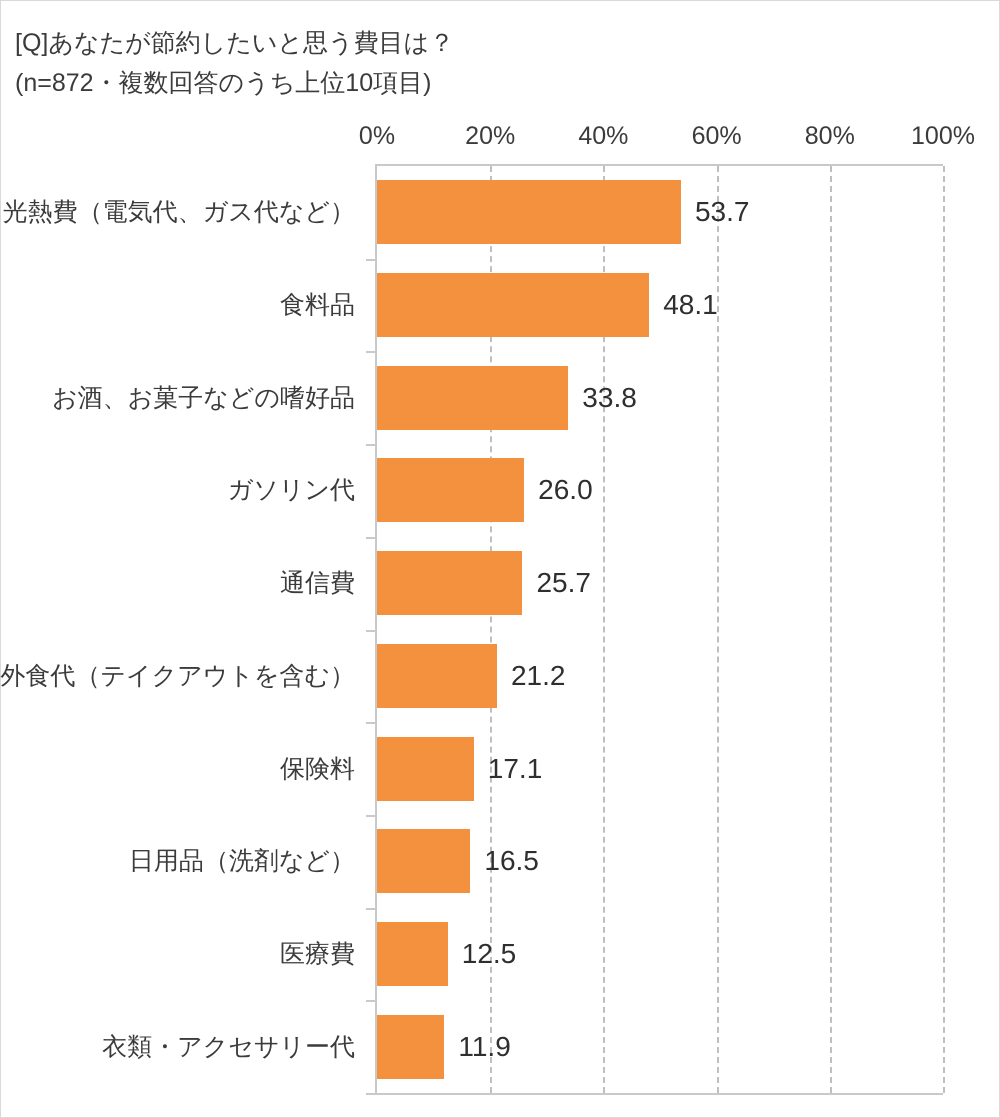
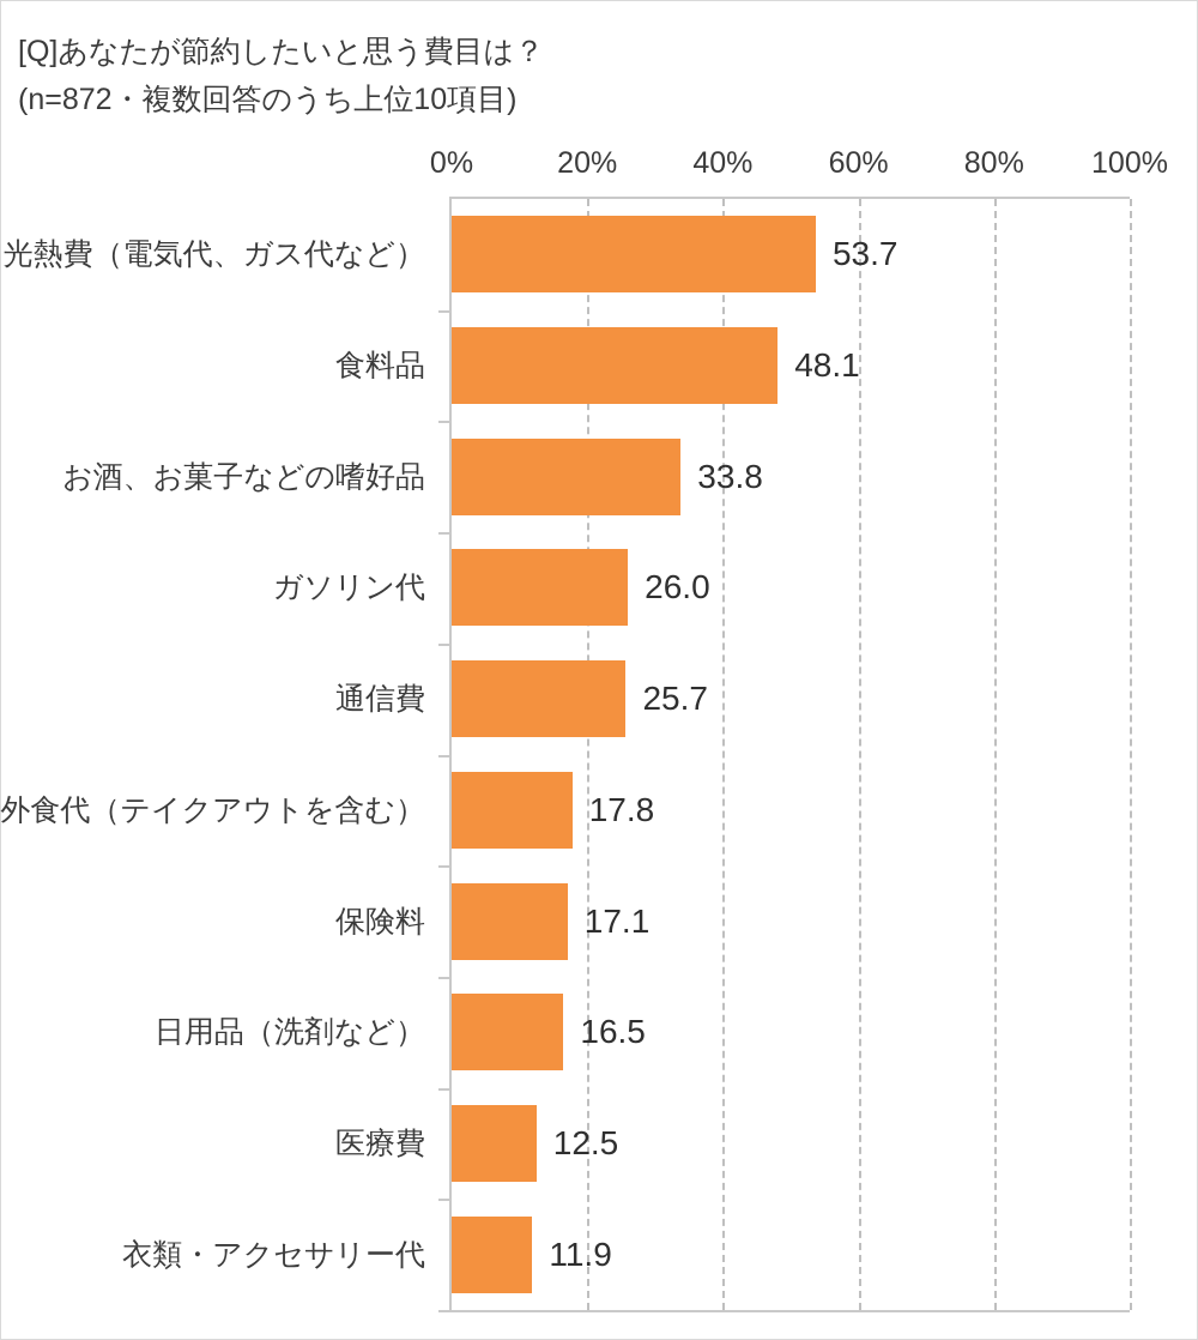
外食代（テイクアウトを含む）: 21.2 -> 17.8
